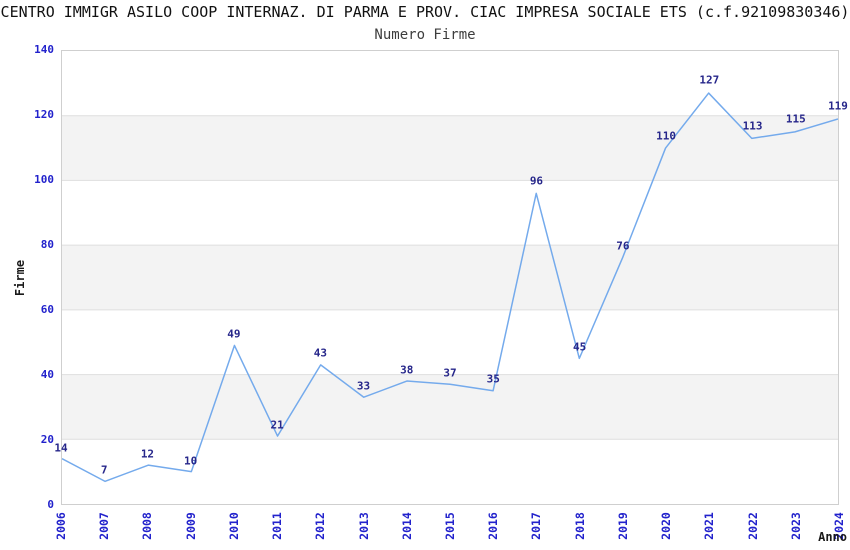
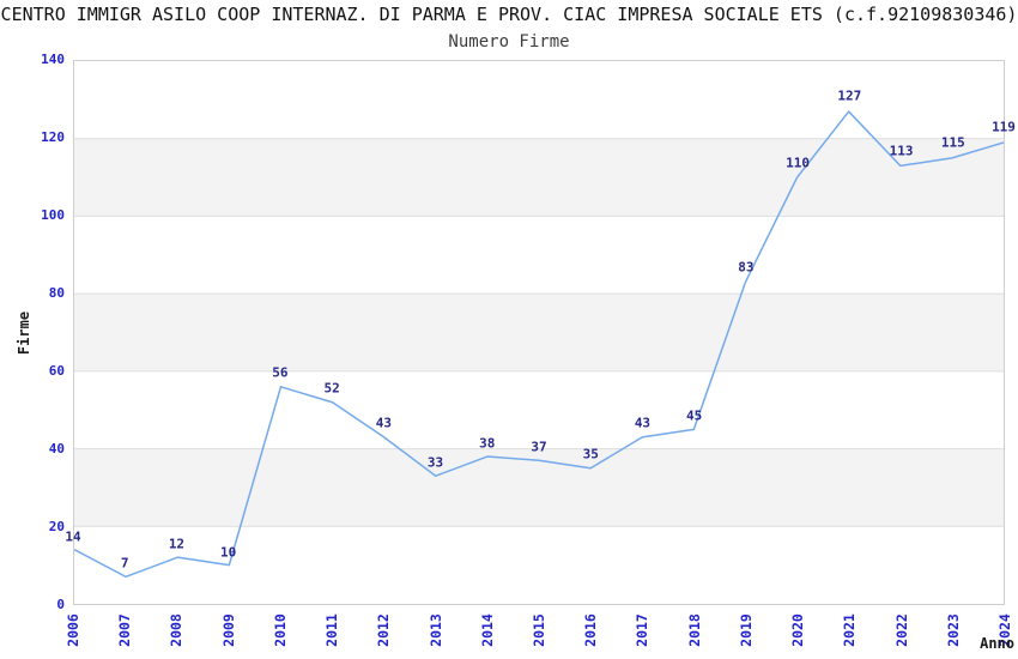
2010: 49 -> 56
2011: 21 -> 52
2017: 96 -> 43
2019: 76 -> 83
